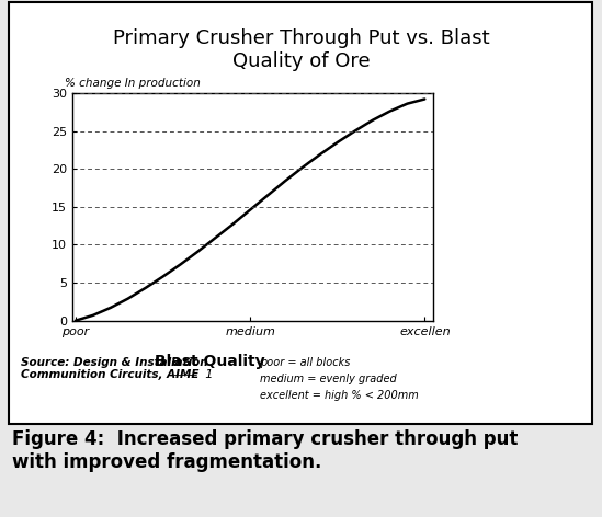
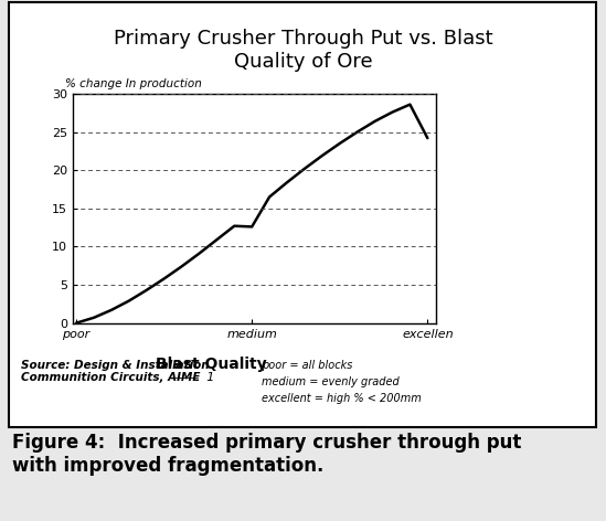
medium: 14.6 -> 12.6
excellen: 29.2 -> 24.2
